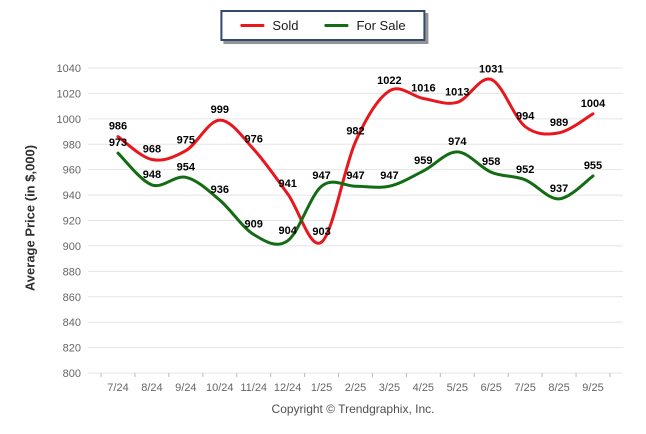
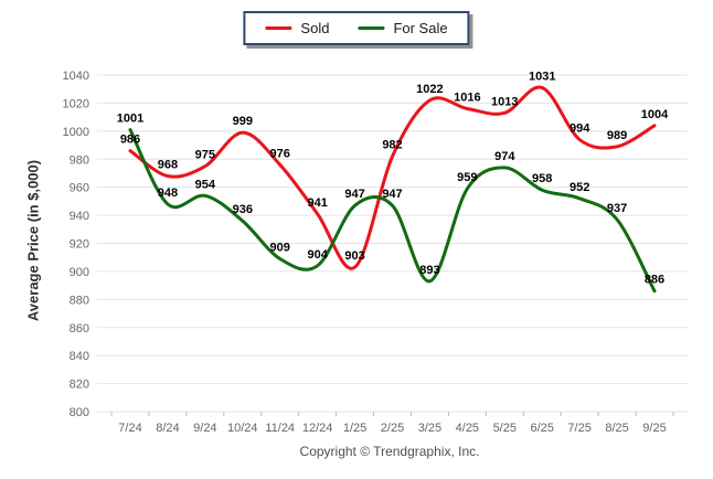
For Sale/7/24: 973 -> 1001
For Sale/3/25: 947 -> 893
For Sale/9/25: 955 -> 886
